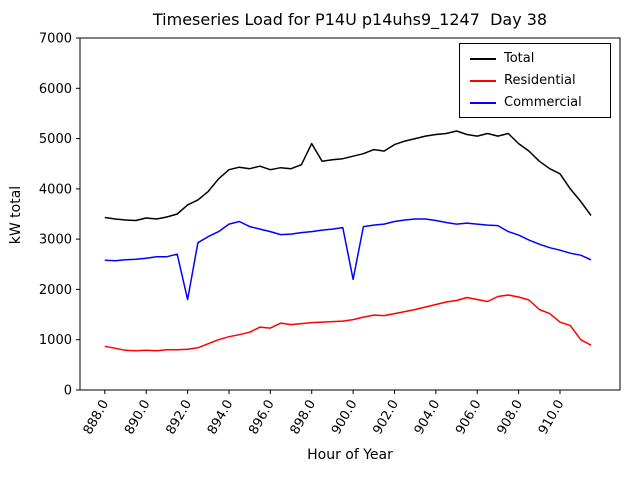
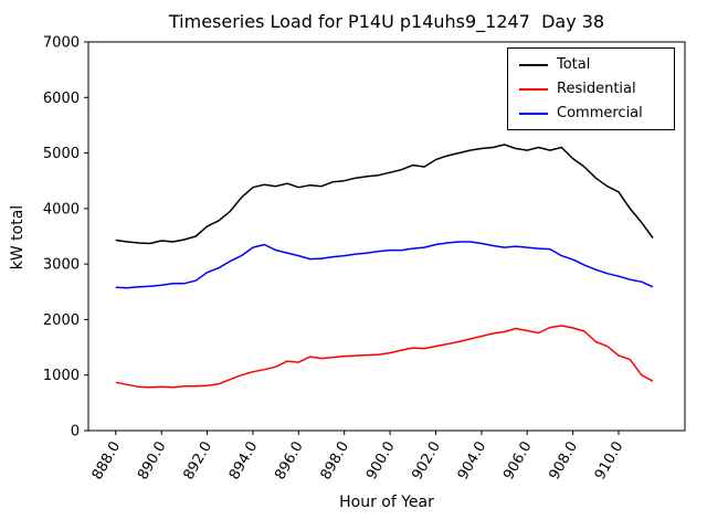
Commercial/892.0: 1800 -> 2800
Total/898.0: 4900 -> 4500
Commercial/900.0: 2200 -> 3200
